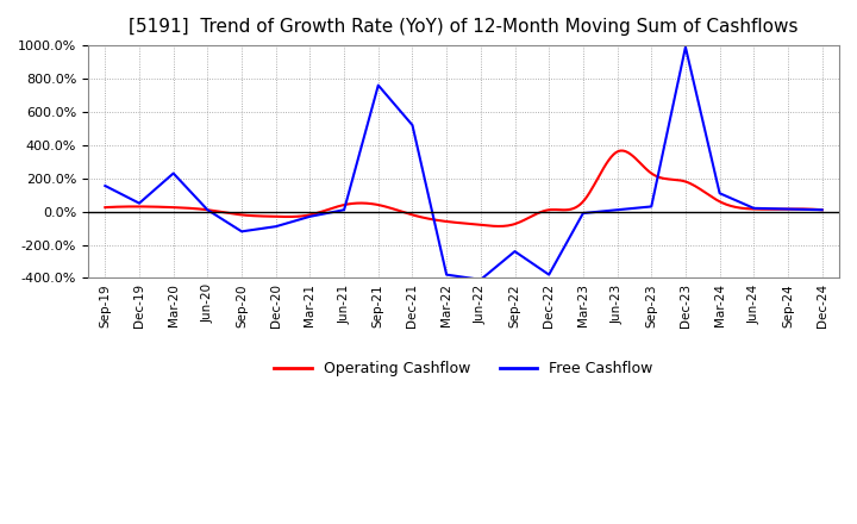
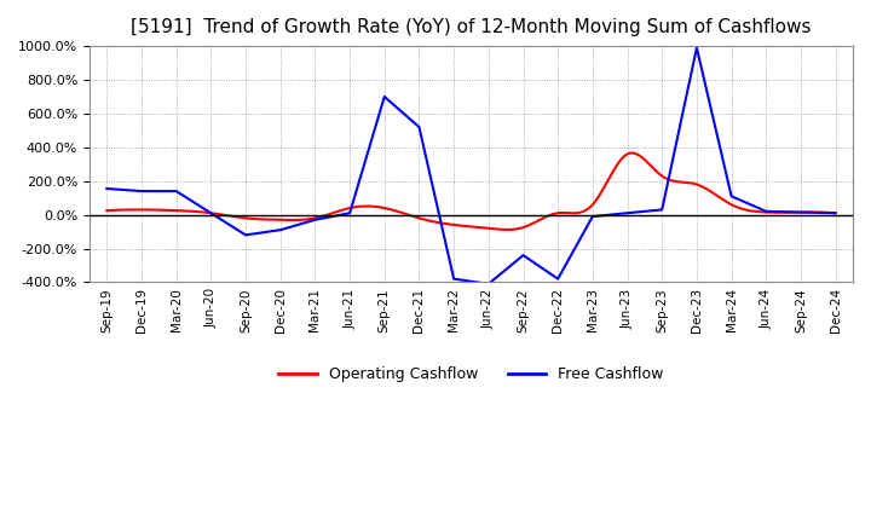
Free Cashflow/Dec-19: 50% -> 140%
Free Cashflow/Mar-20: 230% -> 140%
Free Cashflow/Sep-21: 760% -> 700%
